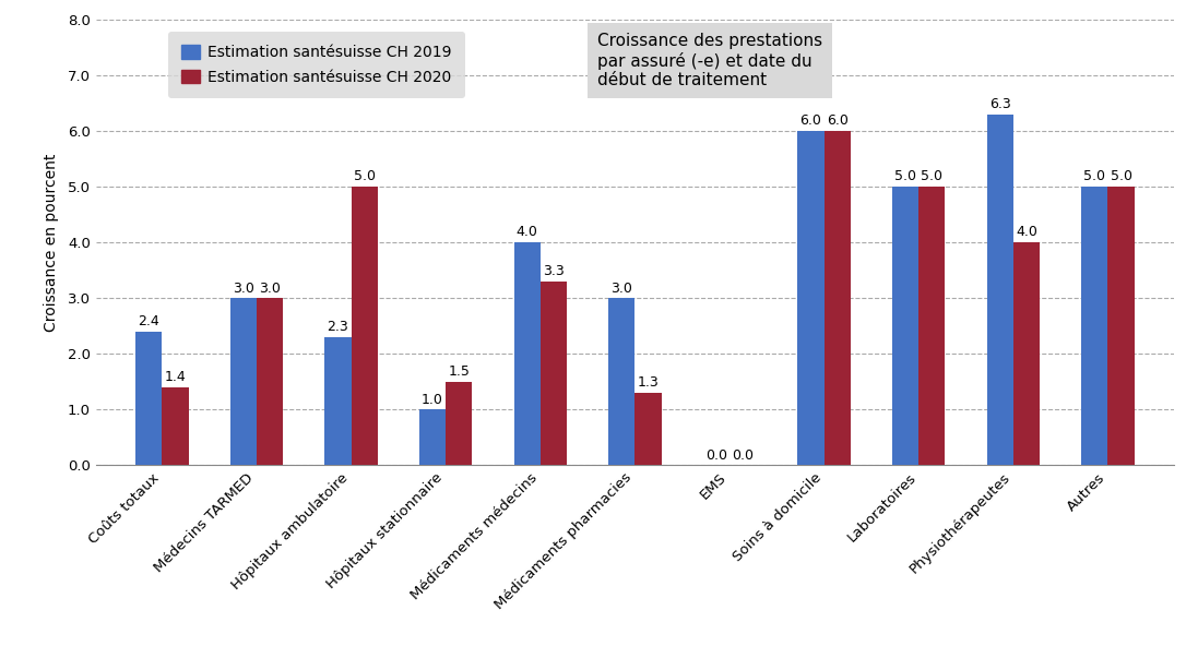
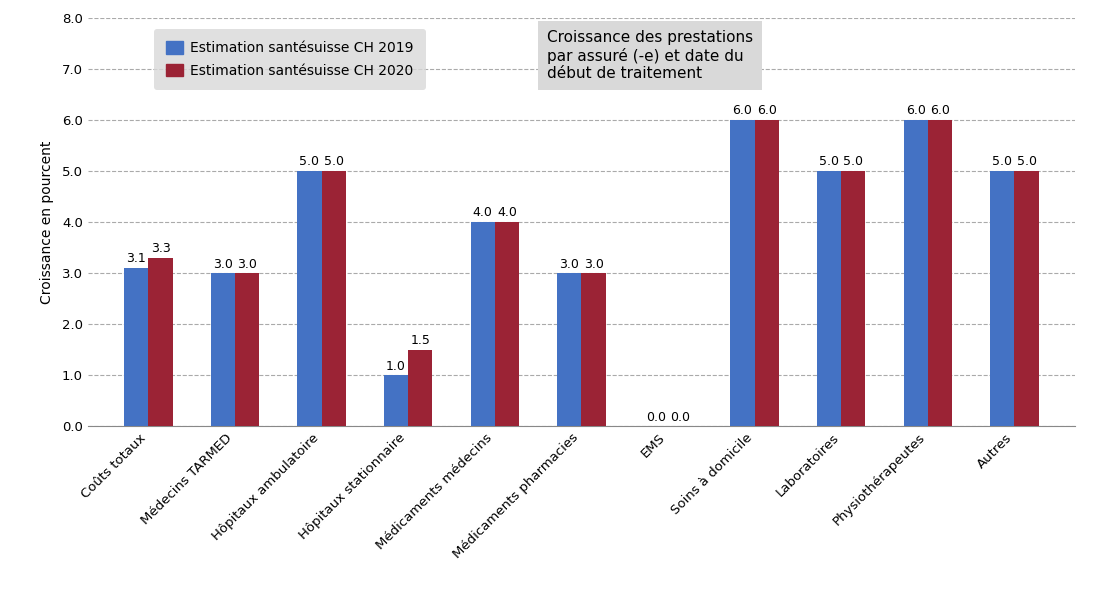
Estimation santésuisse CH 2019/Coûts totaux: 2.4 -> 3.1
Estimation santésuisse CH 2020/Coûts totaux: 1.4 -> 3.3
Estimation santésuisse CH 2019/Hôpitaux ambulatoire: 2.3 -> 5.0
Estimation santésuisse CH 2020/Médicaments médecins: 3.3 -> 4.0
Estimation santésuisse CH 2020/Médicaments pharmacies: 1.3 -> 3.0
Estimation santésuisse CH 2019/Physiothérapeutes: 6.3 -> 6.0
Estimation santésuisse CH 2020/Physiothérapeutes: 4.0 -> 6.0
